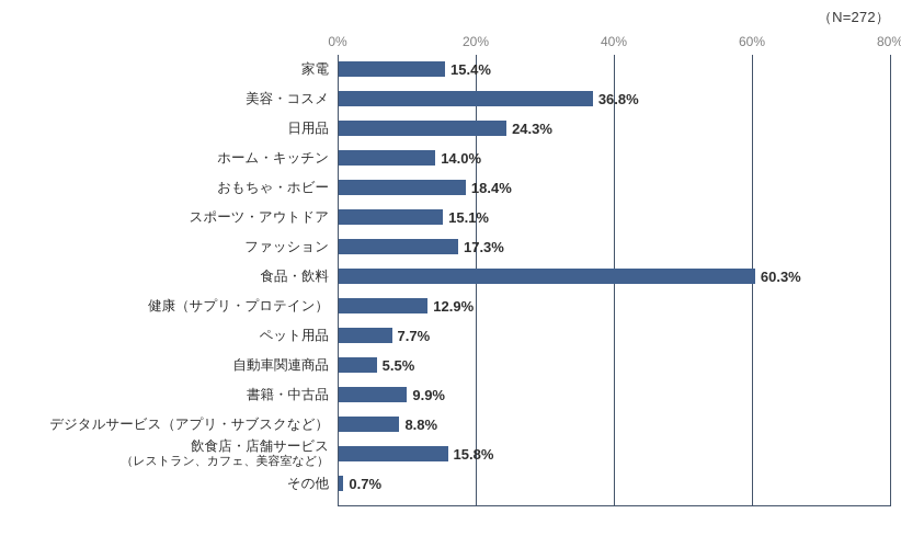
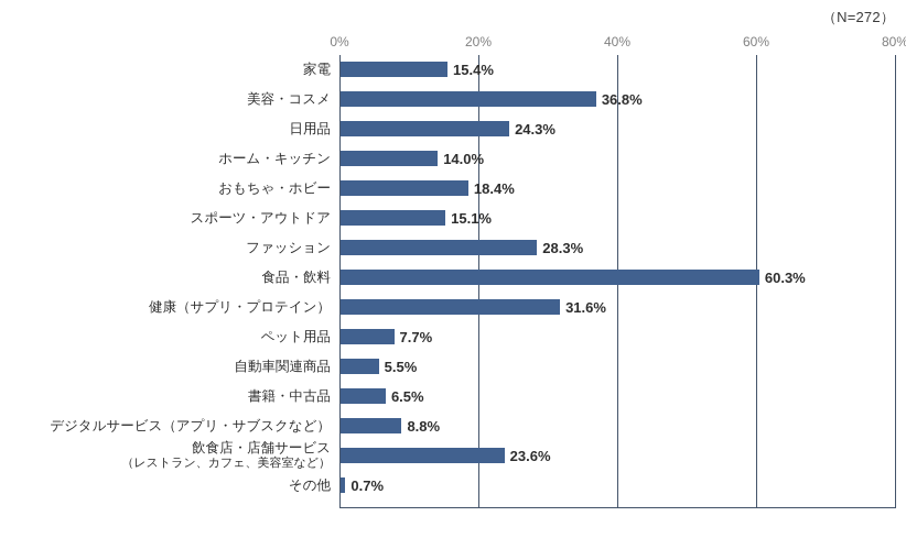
ファッション: 17.3% -> 28.3%
健康（サプリ・プロテイン）: 12.9% -> 31.6%
書籍・中古品: 9.9% -> 6.5%
飲食店・店舗サービス（レストラン、カフェ、美容室など）: 15.8% -> 23.6%
